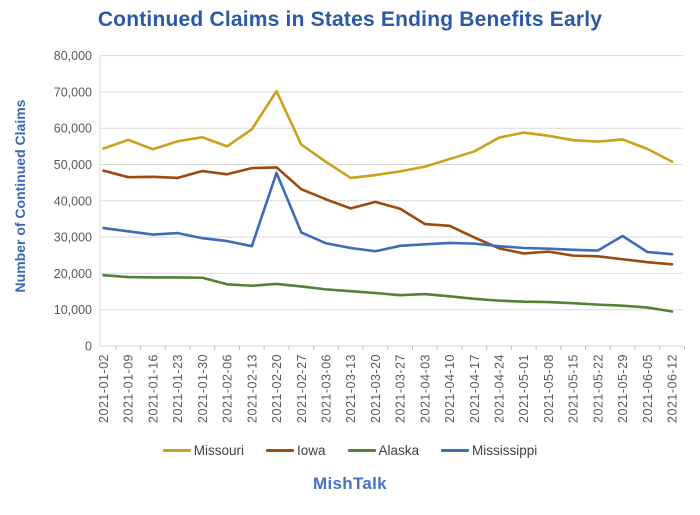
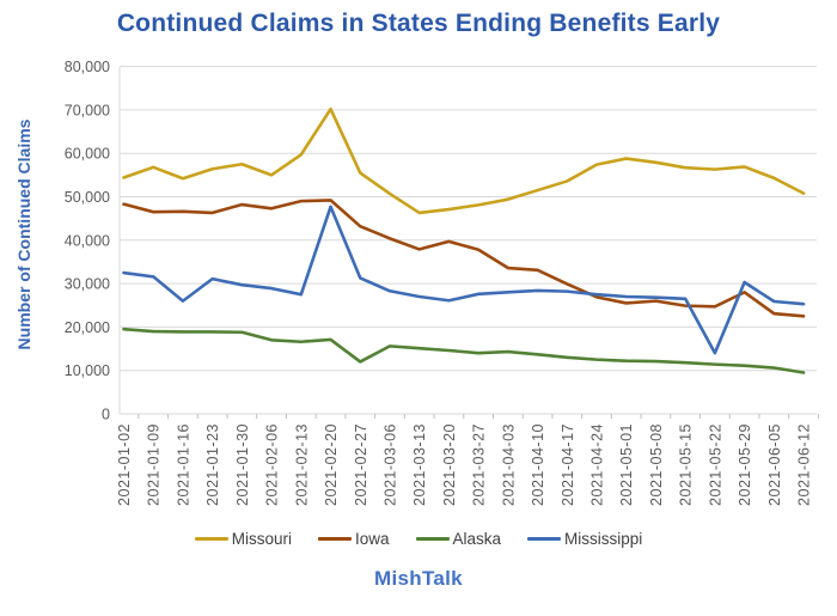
Mississippi/2021-01-16: 31000 -> 26000
Alaska/2021-02-27: 16000 -> 12000
Mississippi/2021-05-22: 26000 -> 14000
Iowa/2021-05-29: 24000 -> 28000
